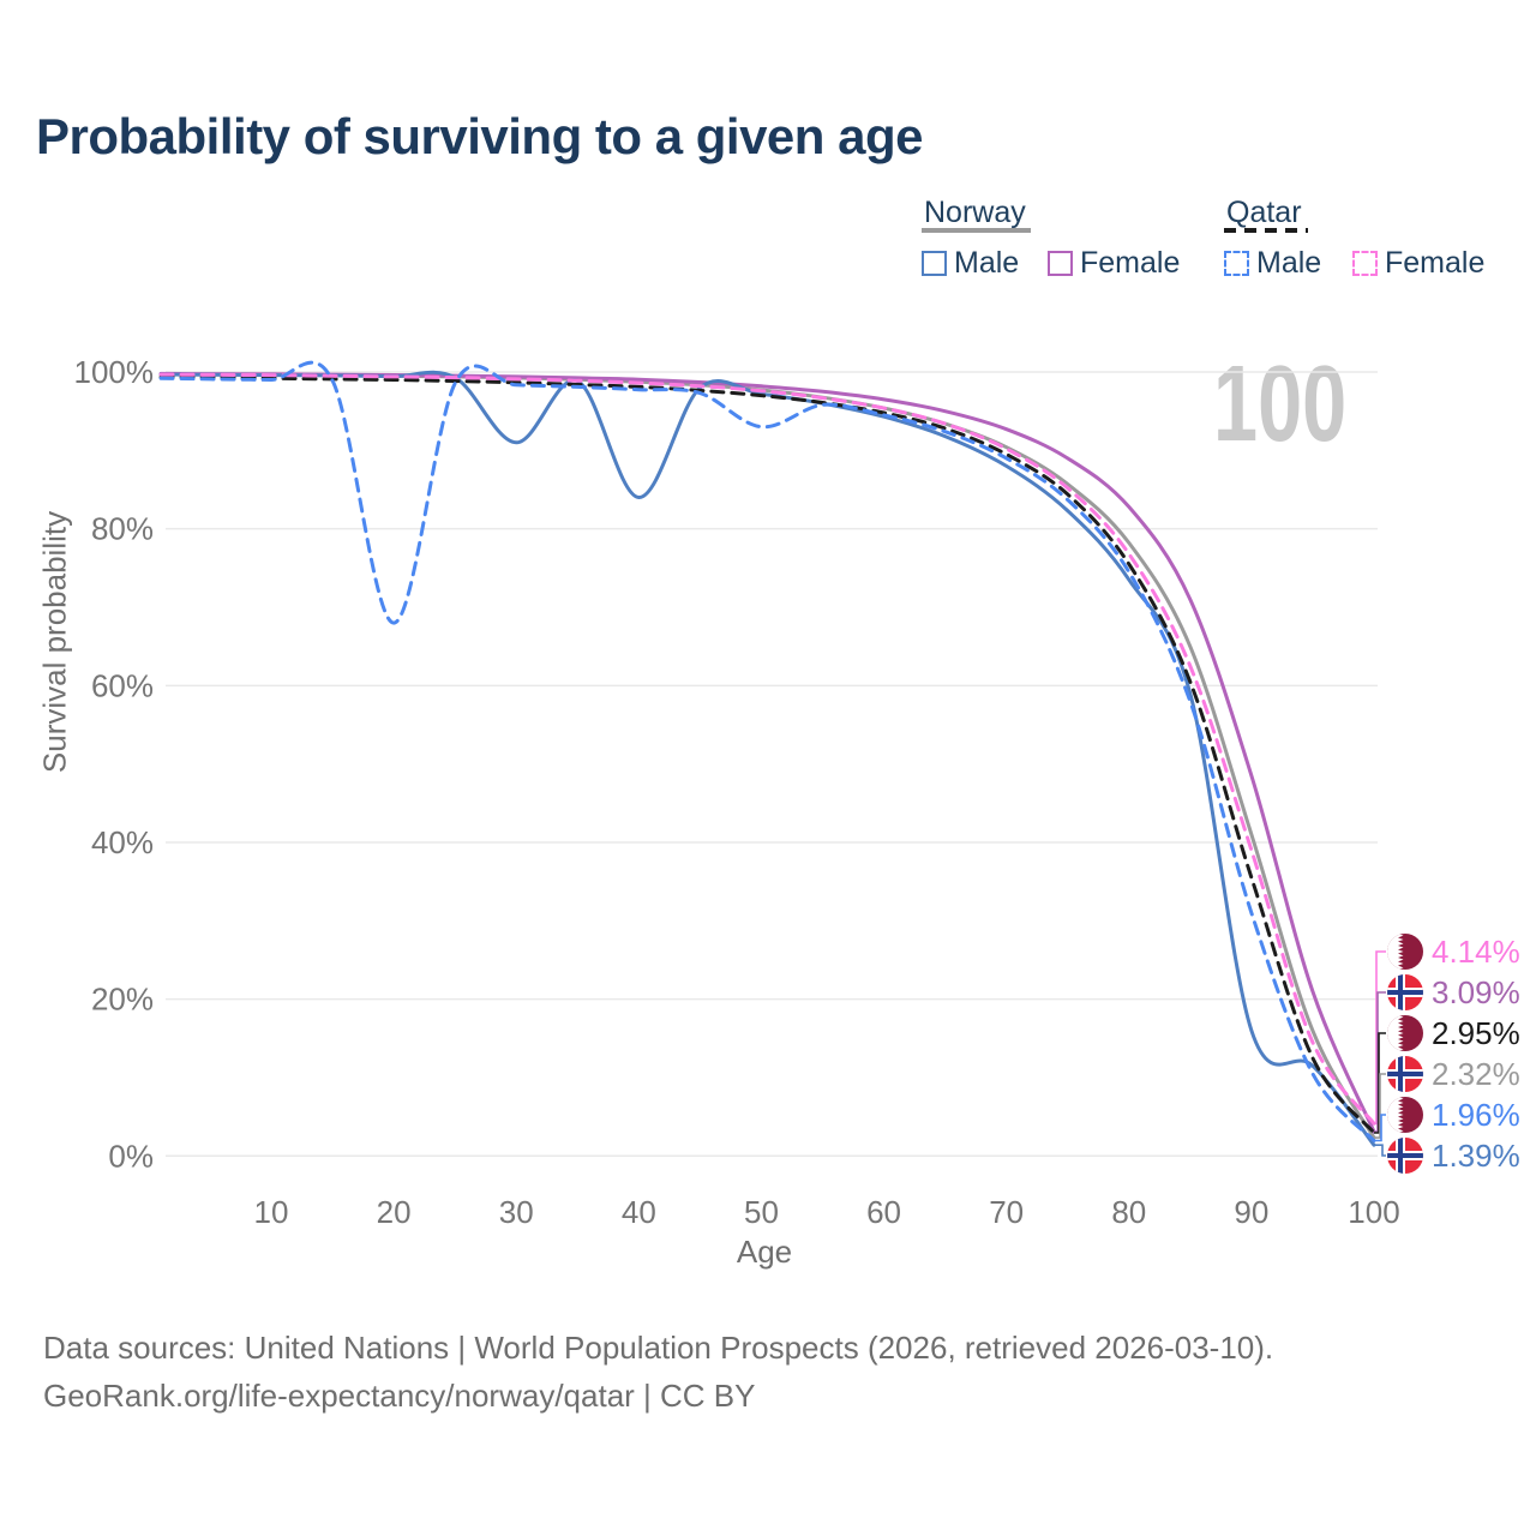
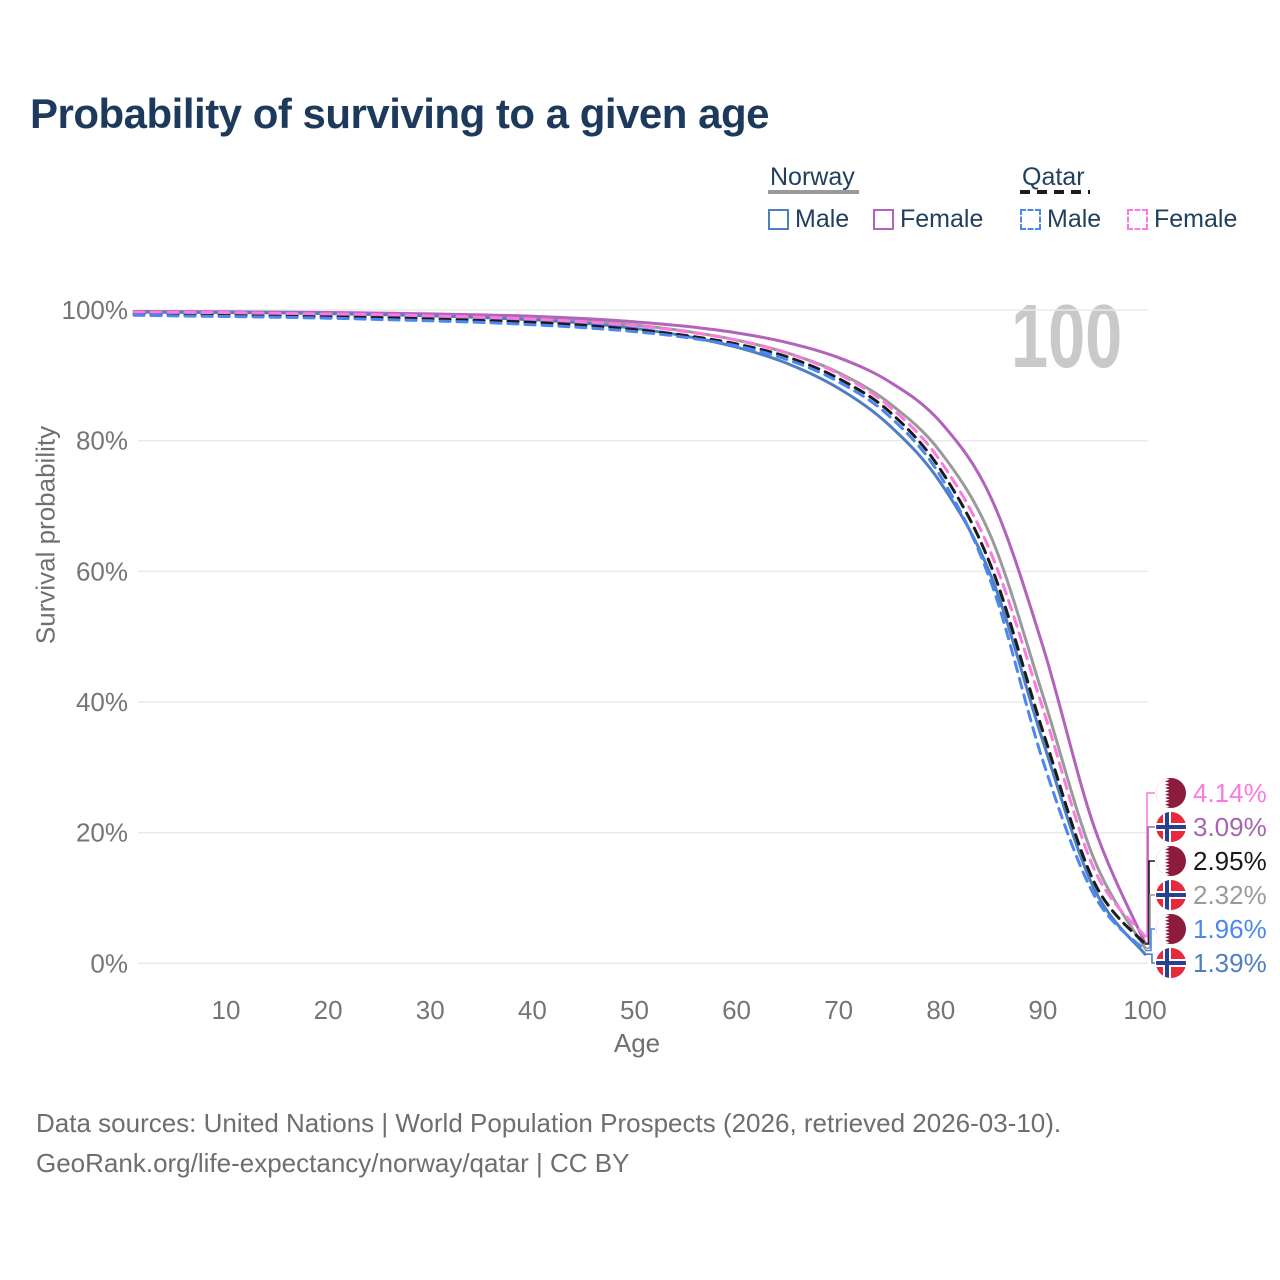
Qatar Male/20: 68% -> 99%
Norway Male/30: 91% -> 99%
Norway Male/40: 84% -> 98%
Qatar Male/50: 93% -> 97%
Norway Male/90: 16% -> 34%
